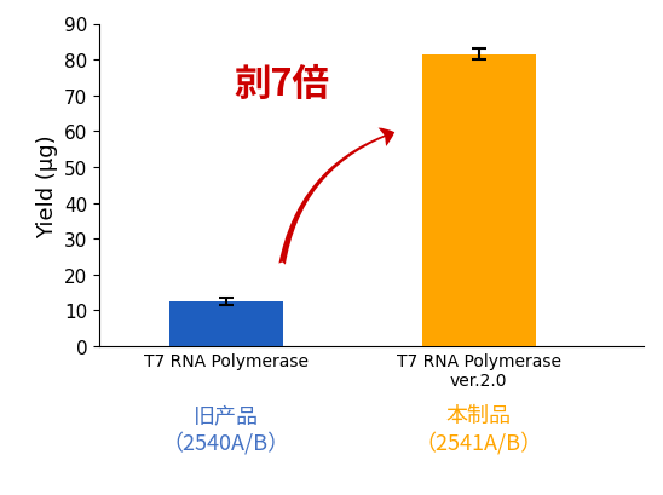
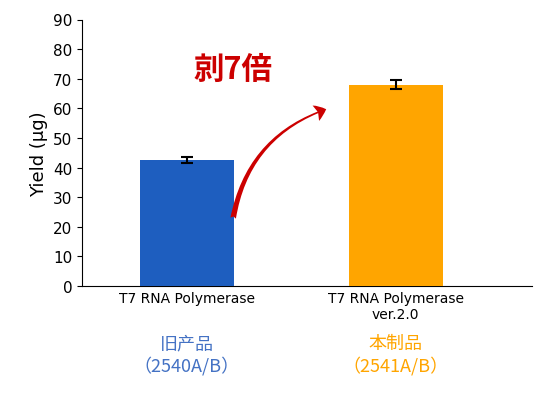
T7 RNA Polymerase: 12.5 -> 42.5
T7 RNA Polymerase ver.2.0: 81.5 -> 68.0
